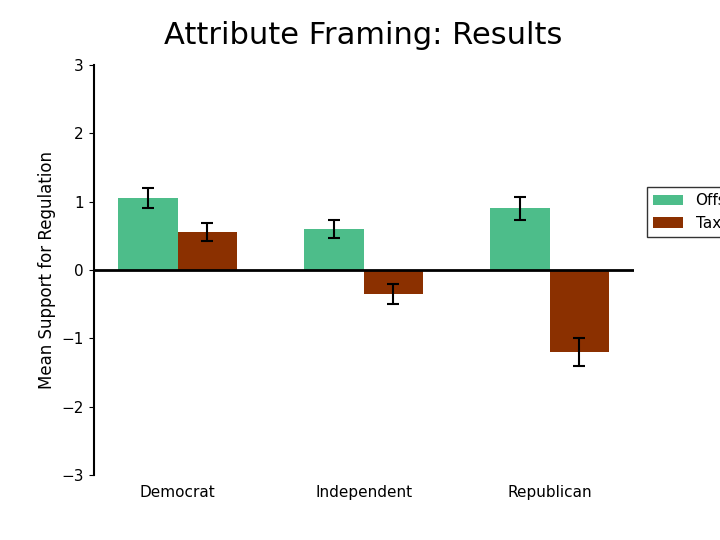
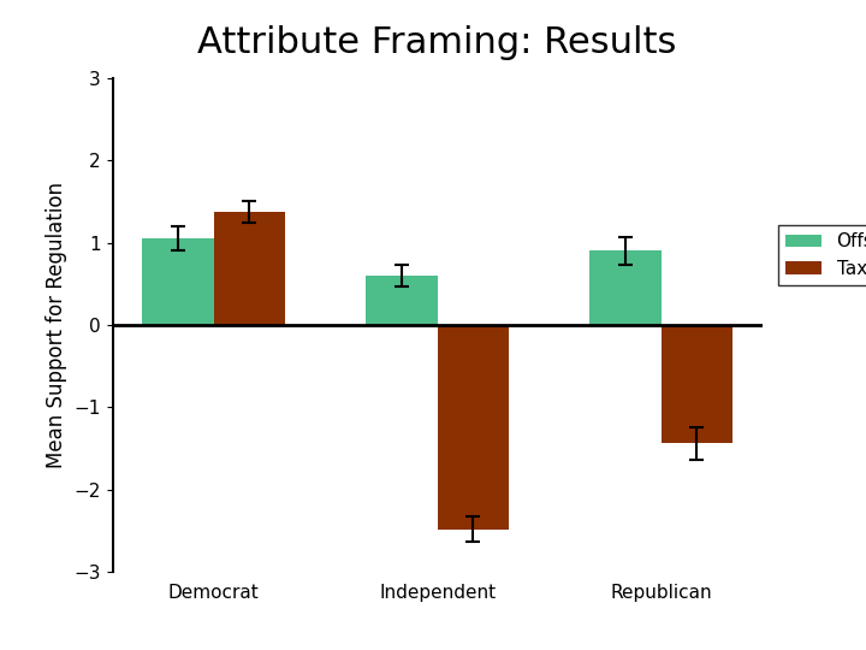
Tax/Democrat: 0.55 -> 1.38
Tax/Independent: -0.35 -> -2.48
Tax/Republican: -1.20 -> -1.44
